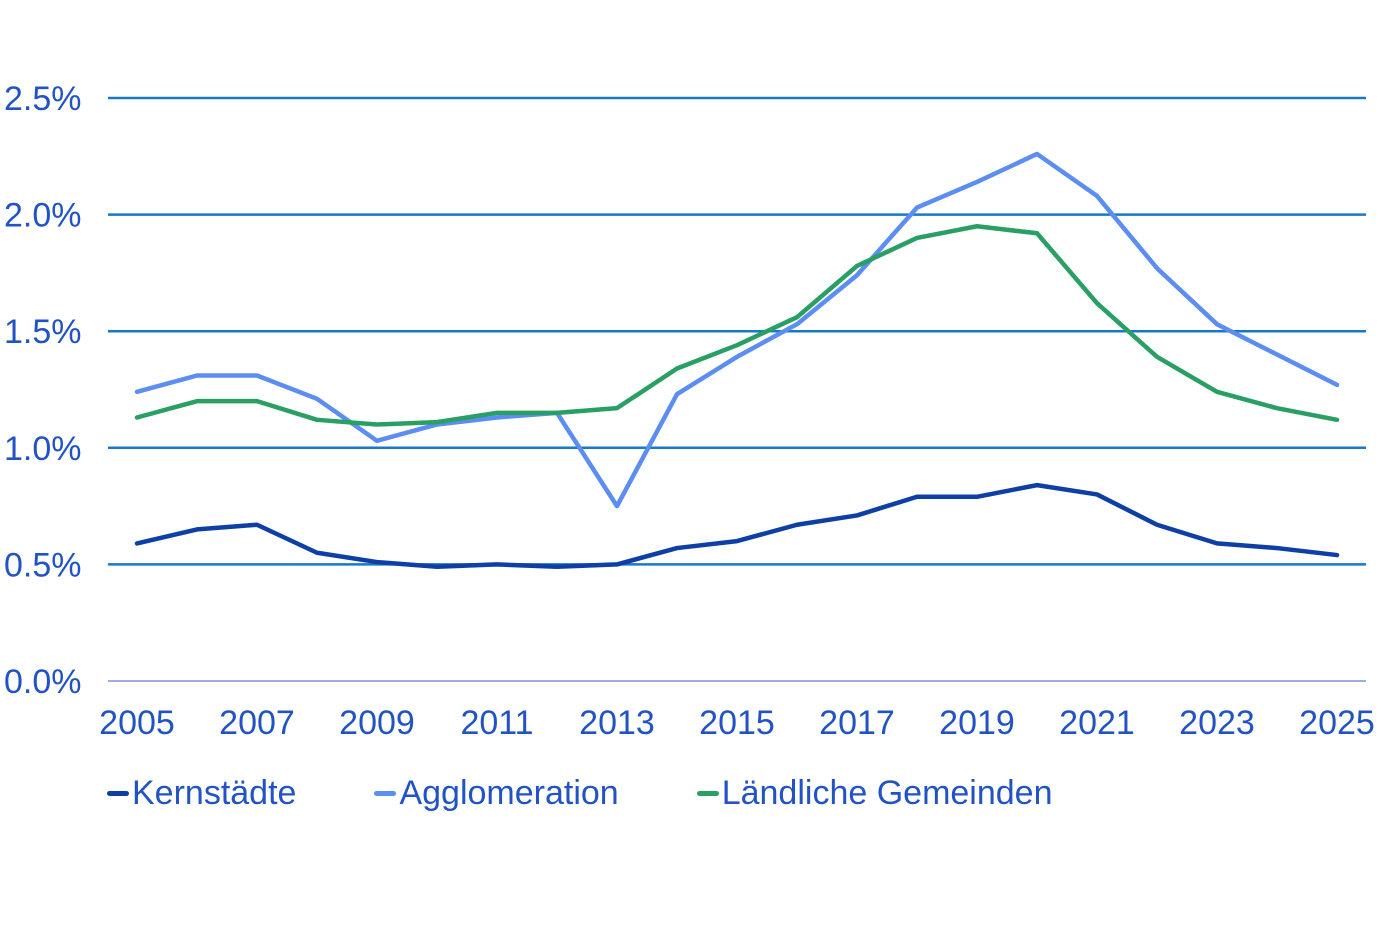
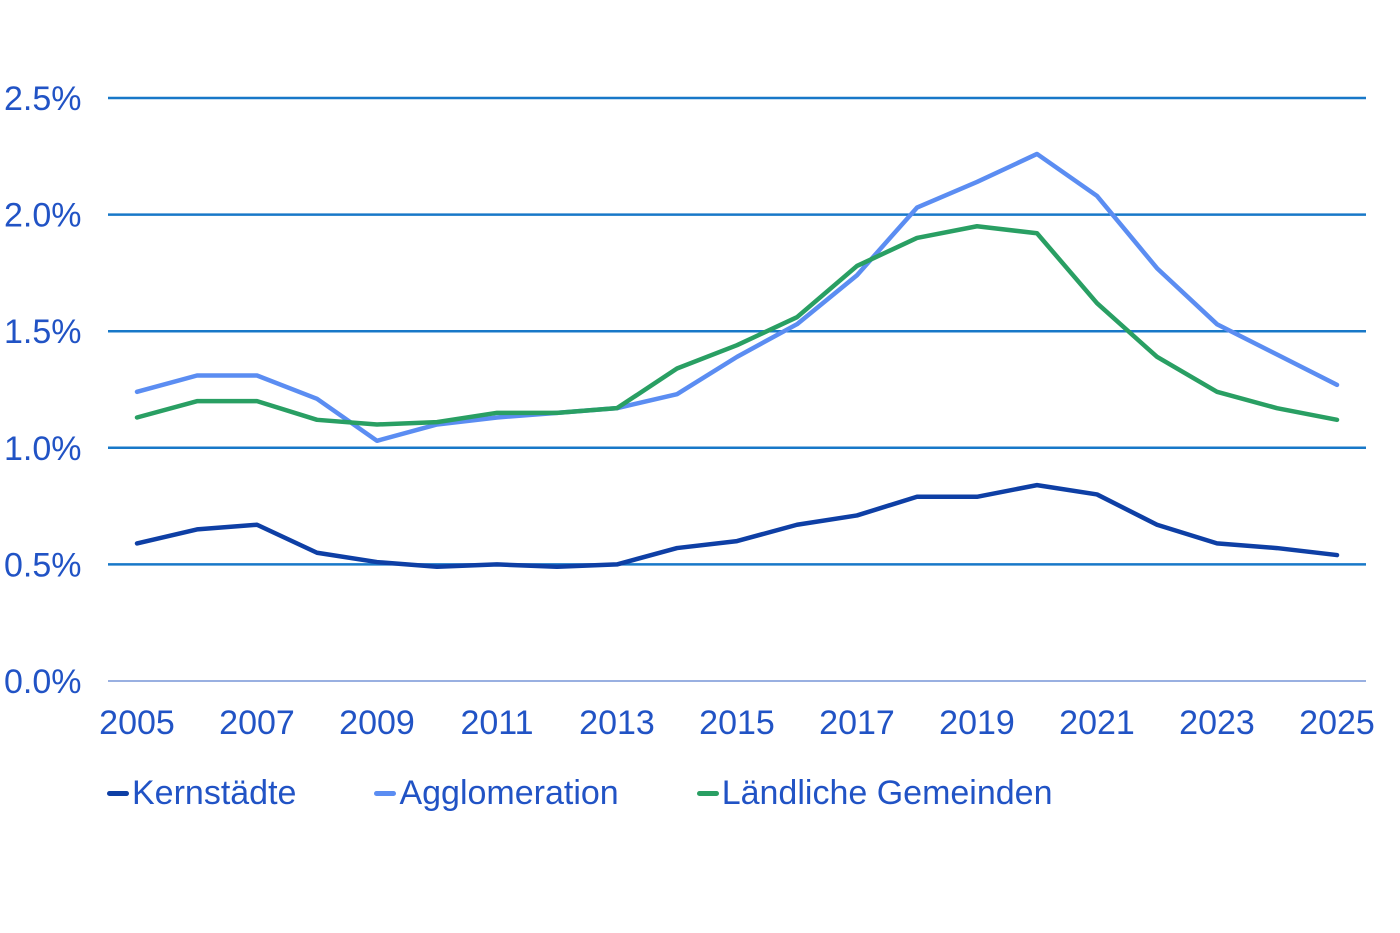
Agglomeration/2013: 0.75% -> 1.17%
